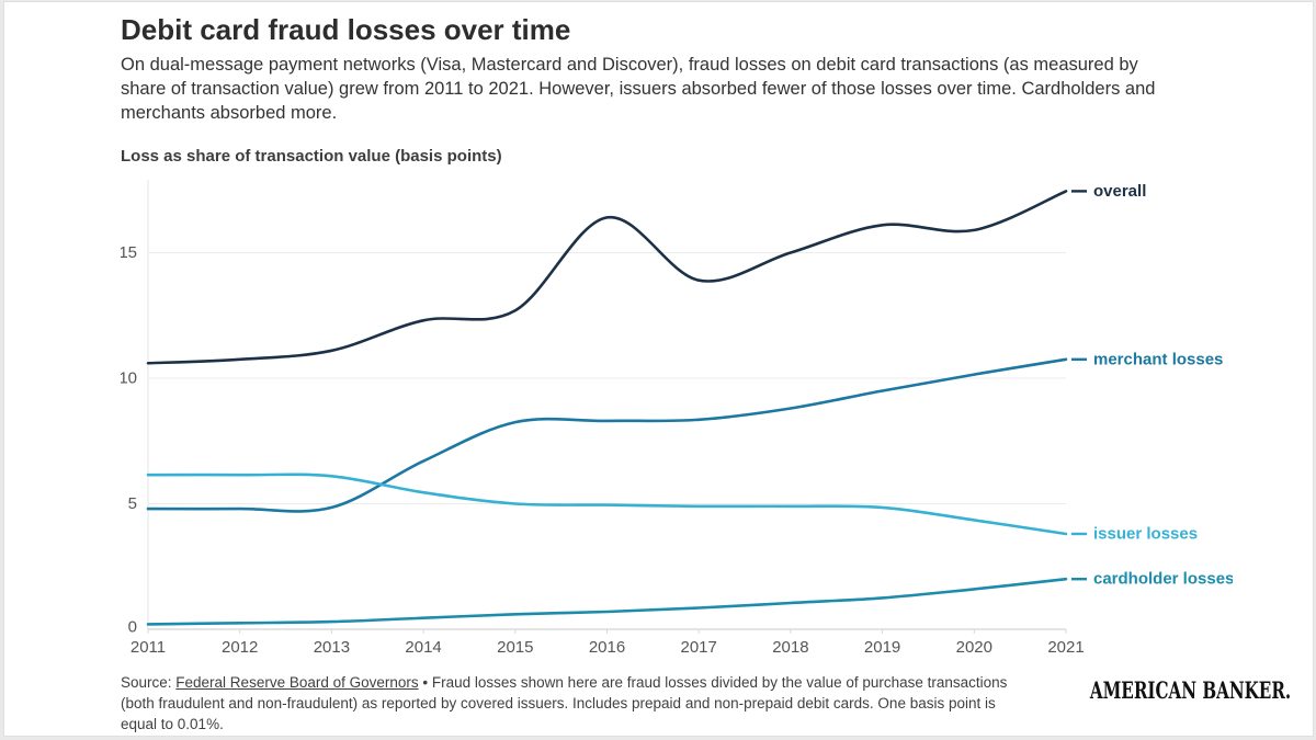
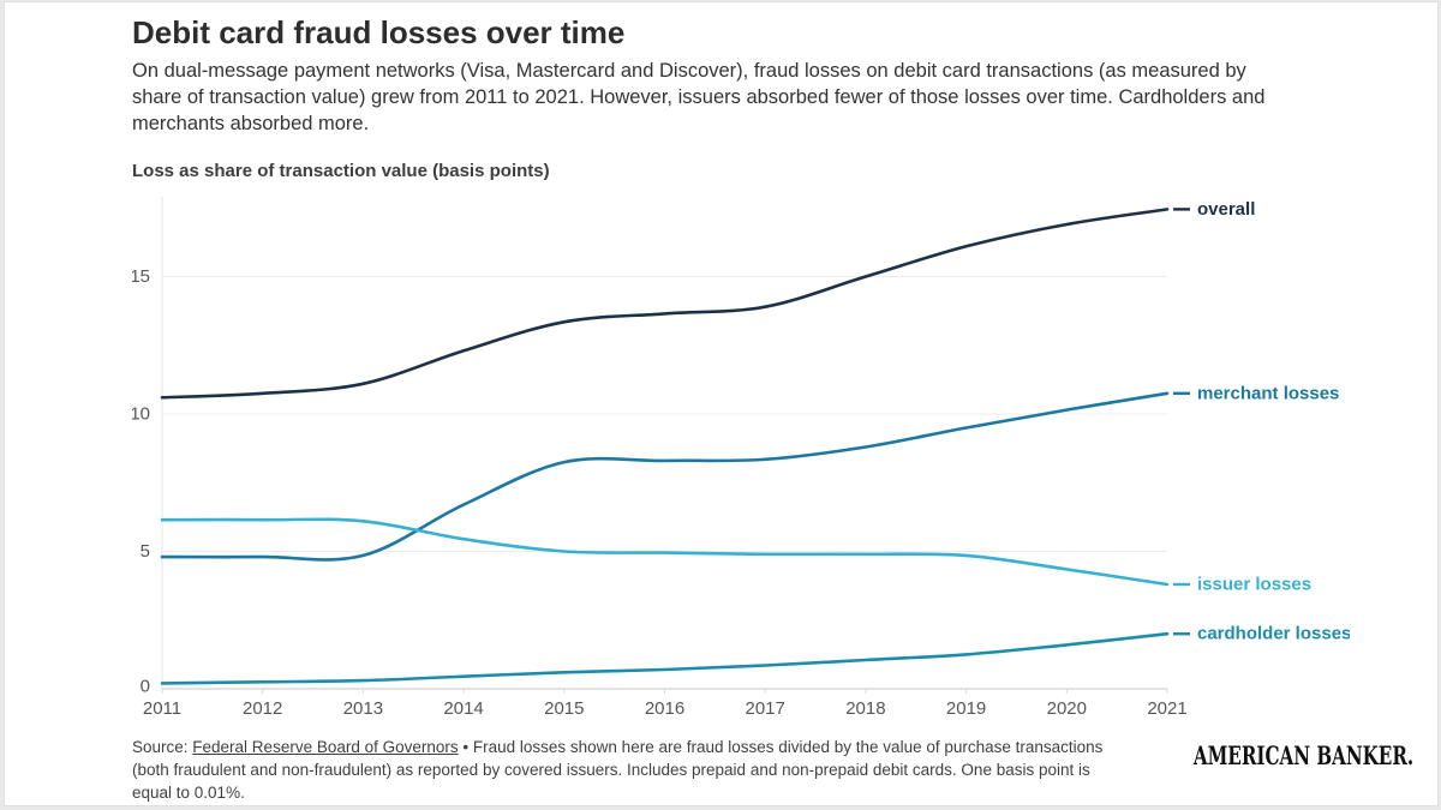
overall/2015: 12.7 -> 13.3
overall/2016: 16.4 -> 13.7
overall/2020: 15.9 -> 16.9
